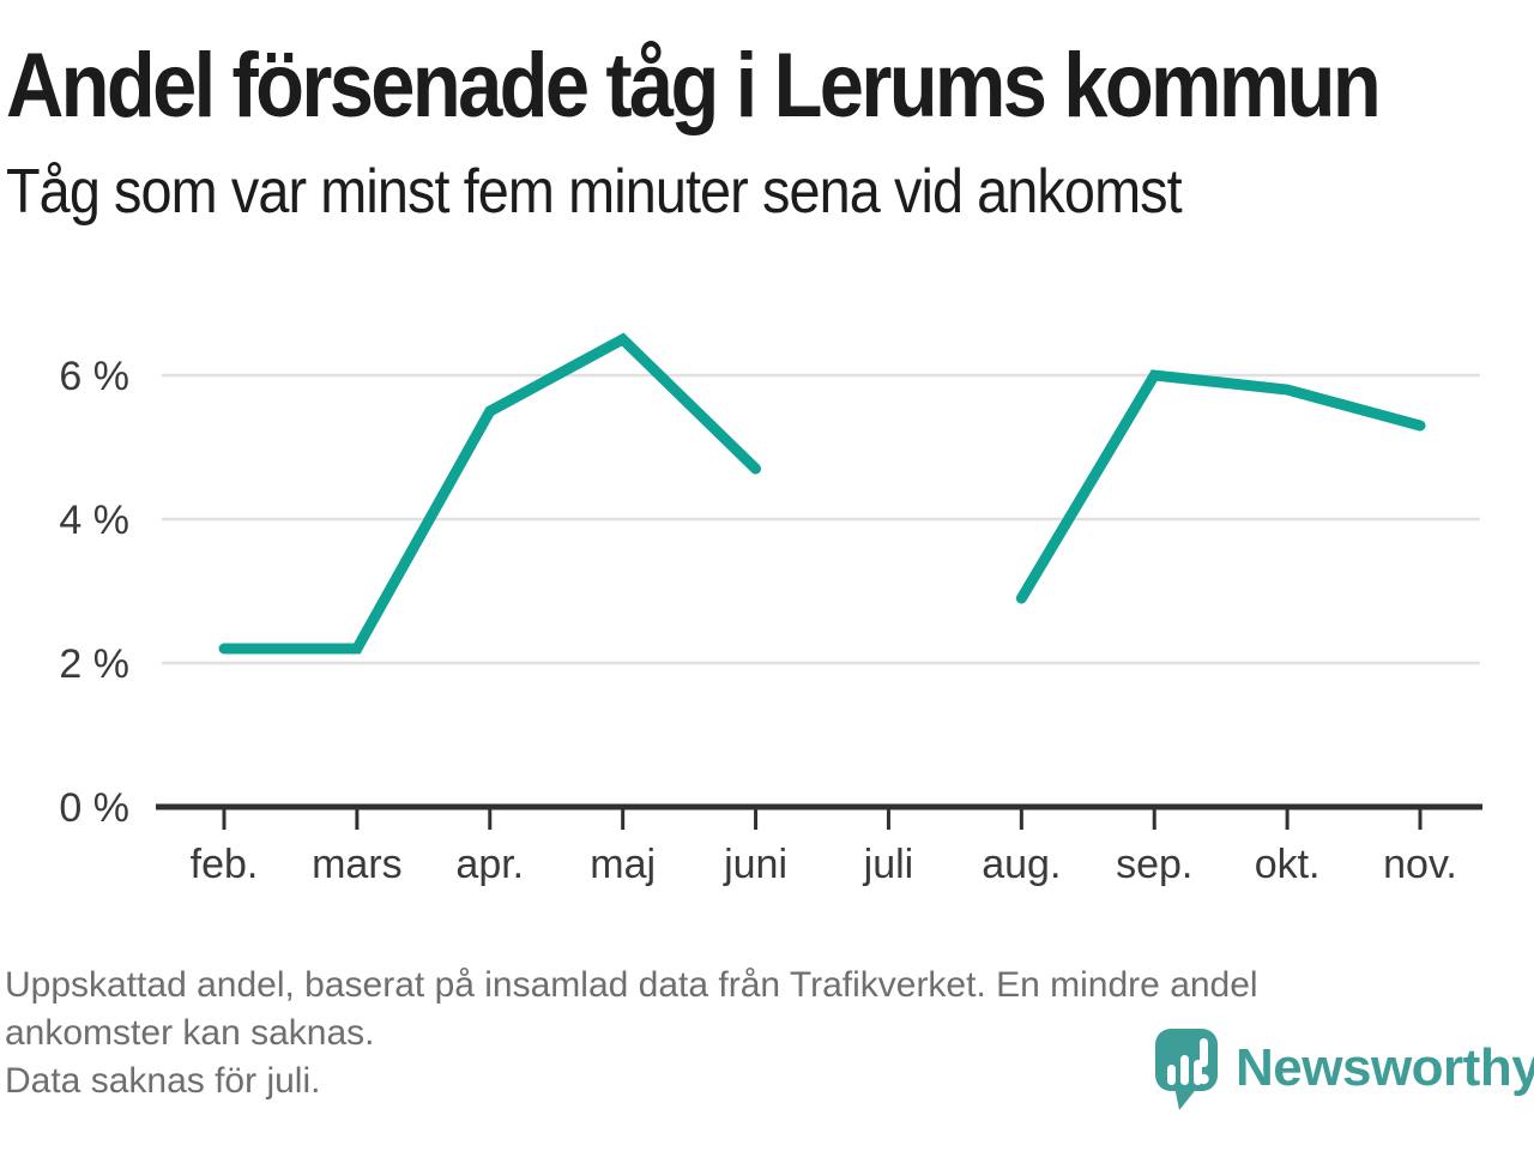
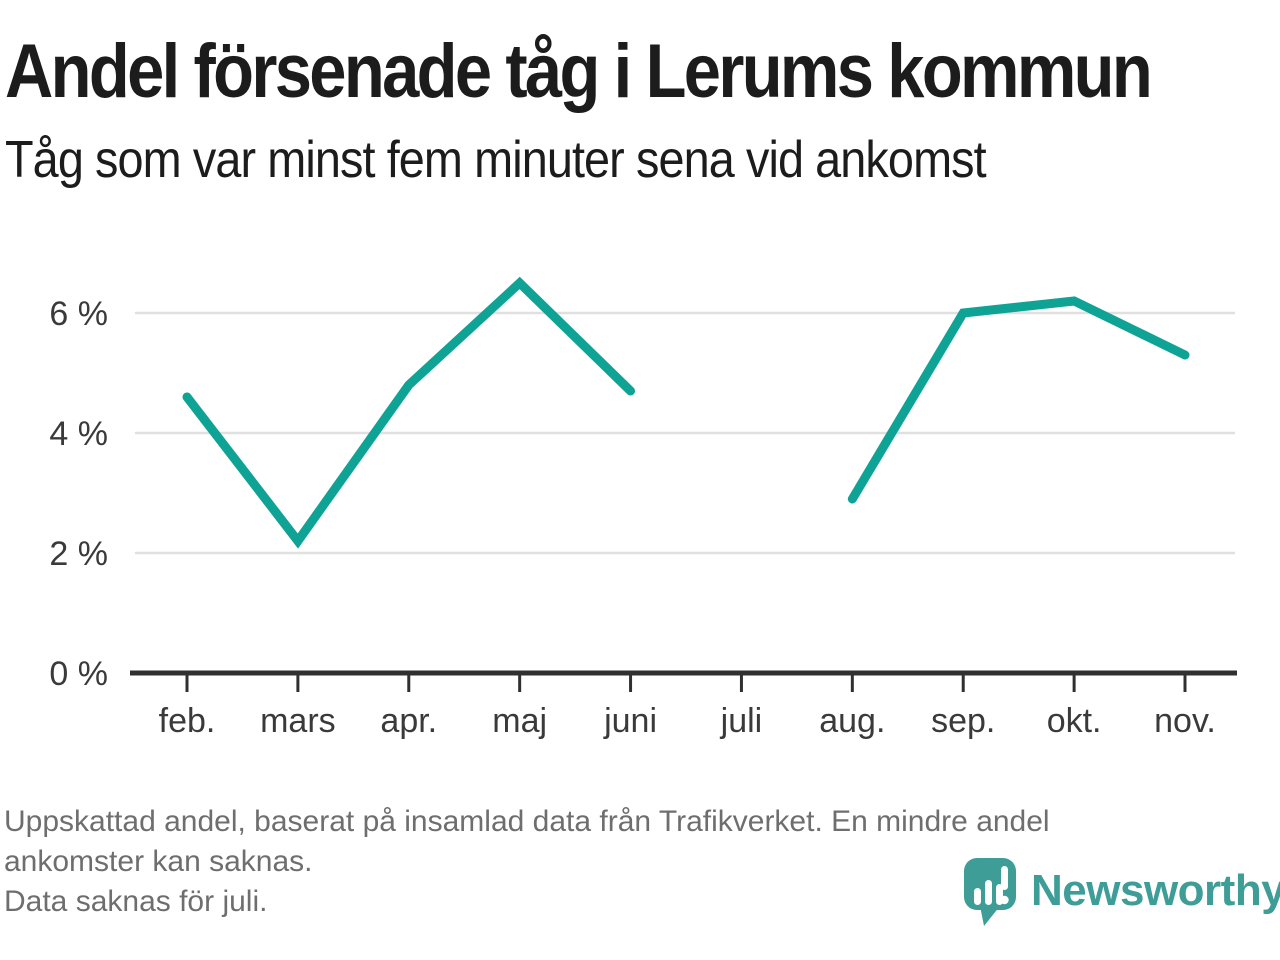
feb.: 2.2% -> 4.6%
apr.: 5.5% -> 4.8%
okt.: 5.8% -> 6.2%
